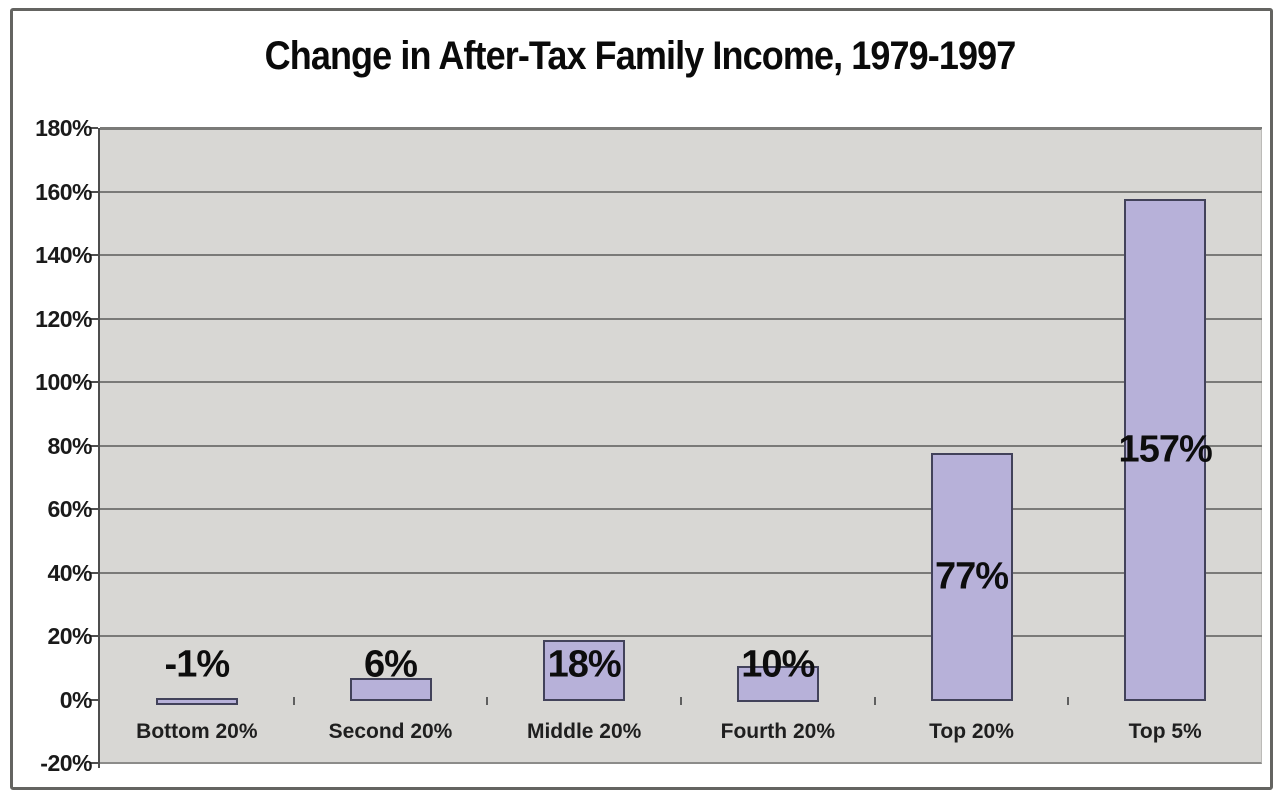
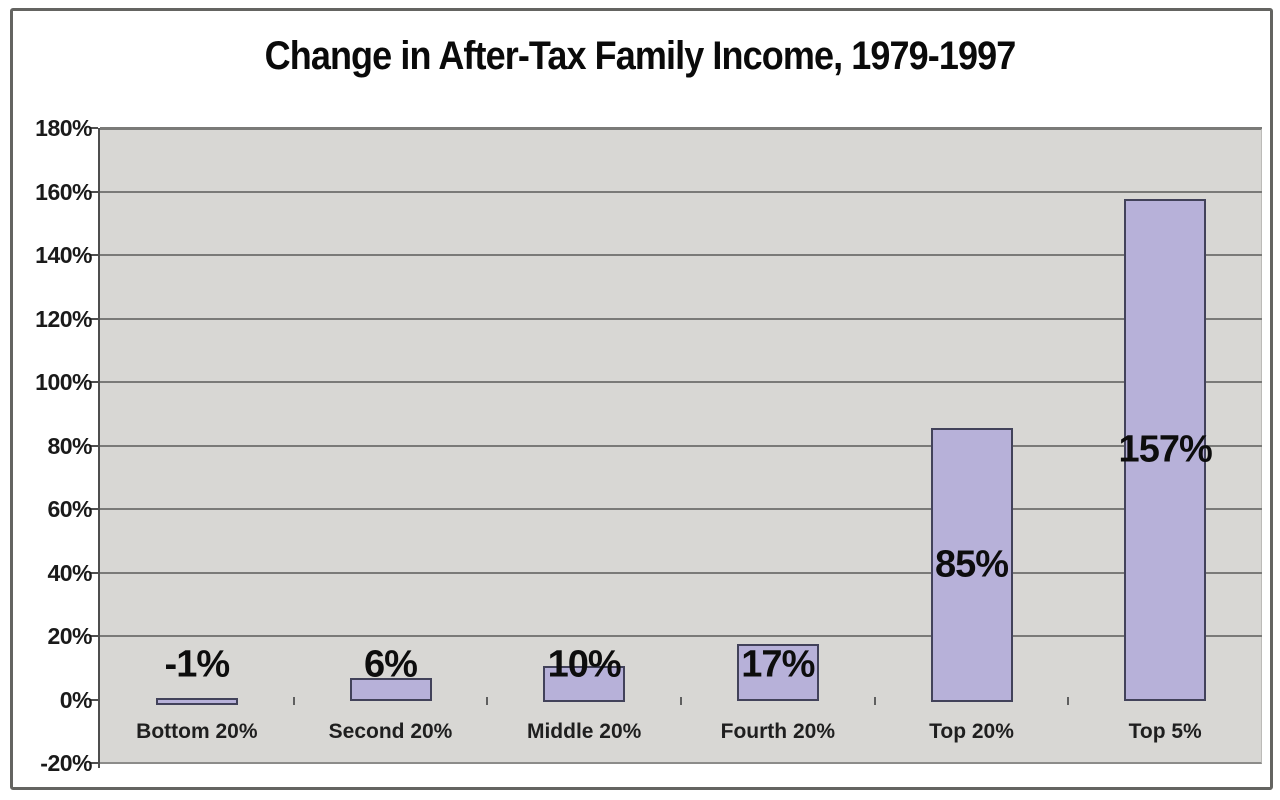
Middle 20%: 18% -> 10%
Fourth 20%: 10% -> 17%
Top 20%: 77% -> 85%
